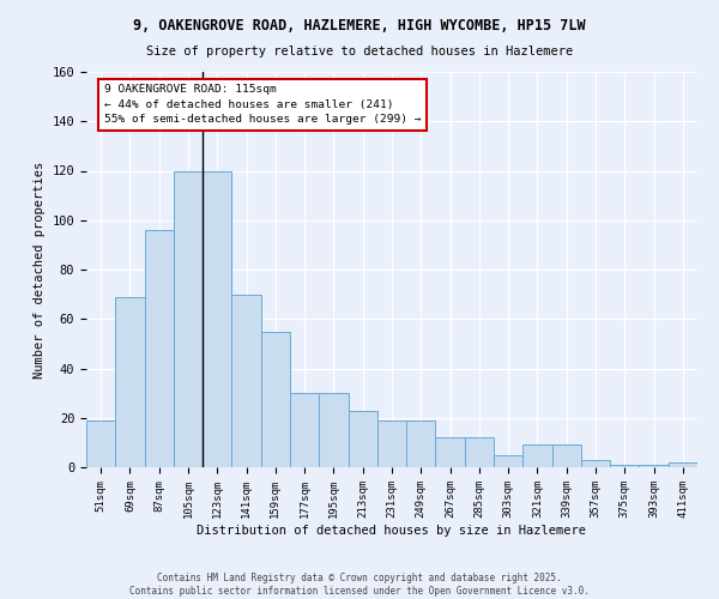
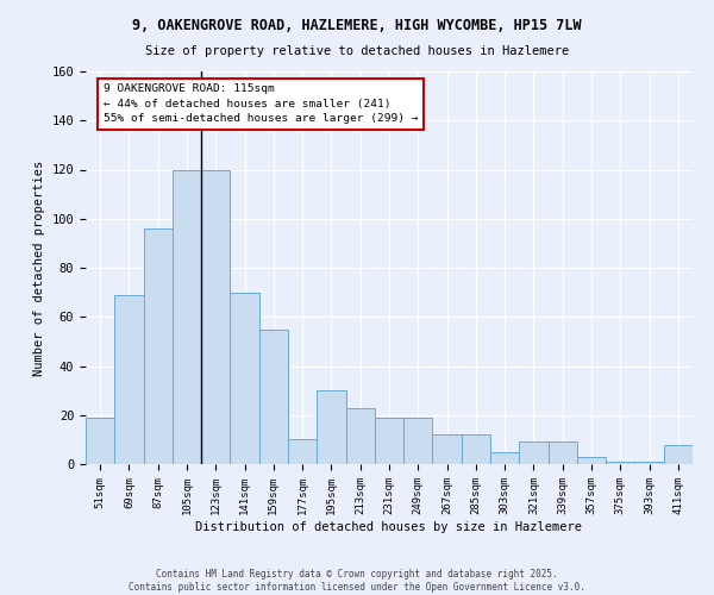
177sqm: 30 -> 10
411sqm: 2 -> 8
